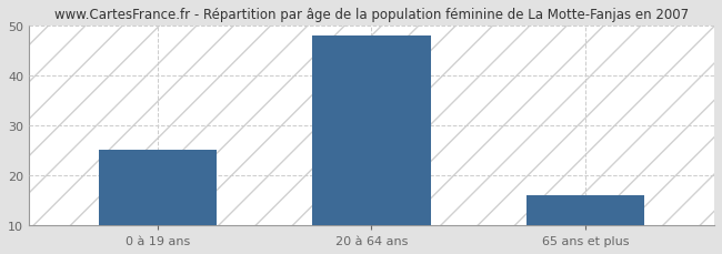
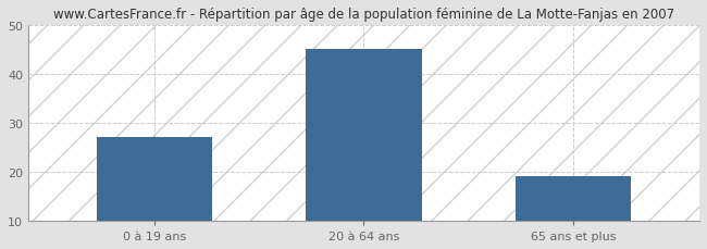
0 à 19 ans: 25 -> 27
20 à 64 ans: 48 -> 45
65 ans et plus: 16 -> 19
